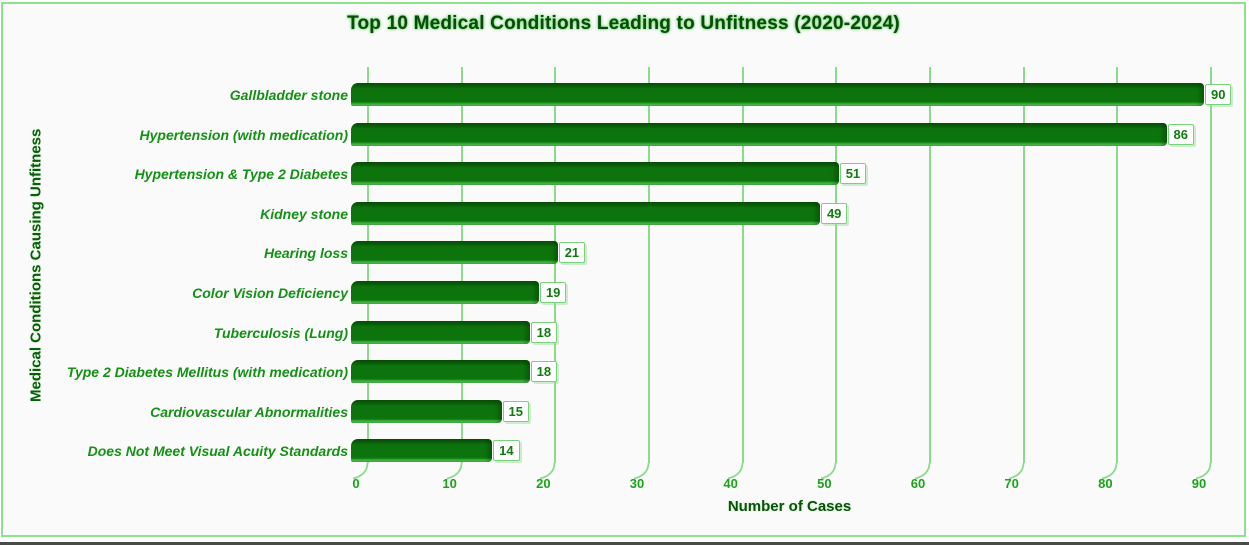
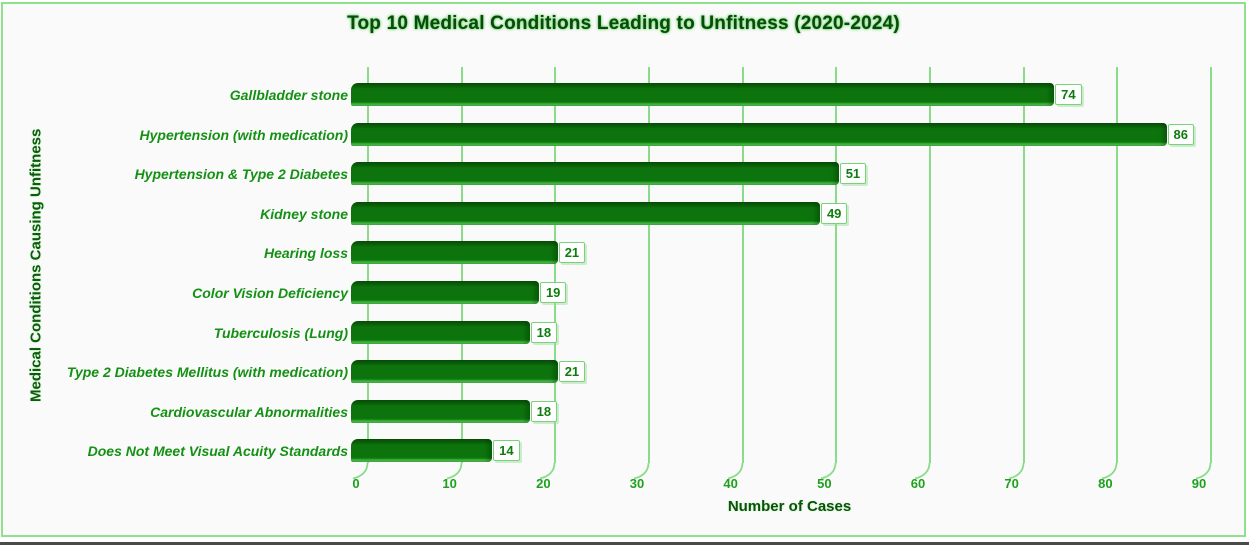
Gallbladder stone: 90 -> 74
Type 2 Diabetes Mellitus (with medication): 18 -> 21
Cardiovascular Abnormalities: 15 -> 18
